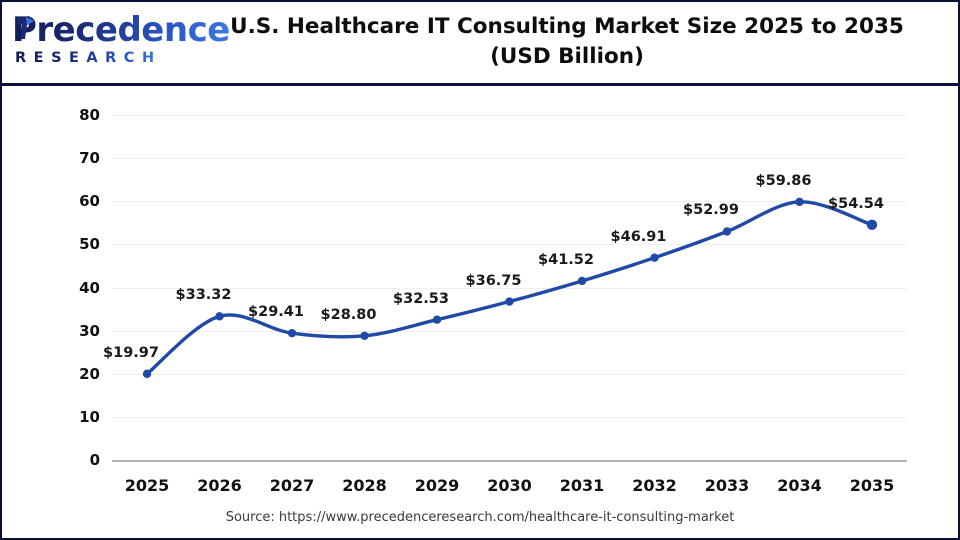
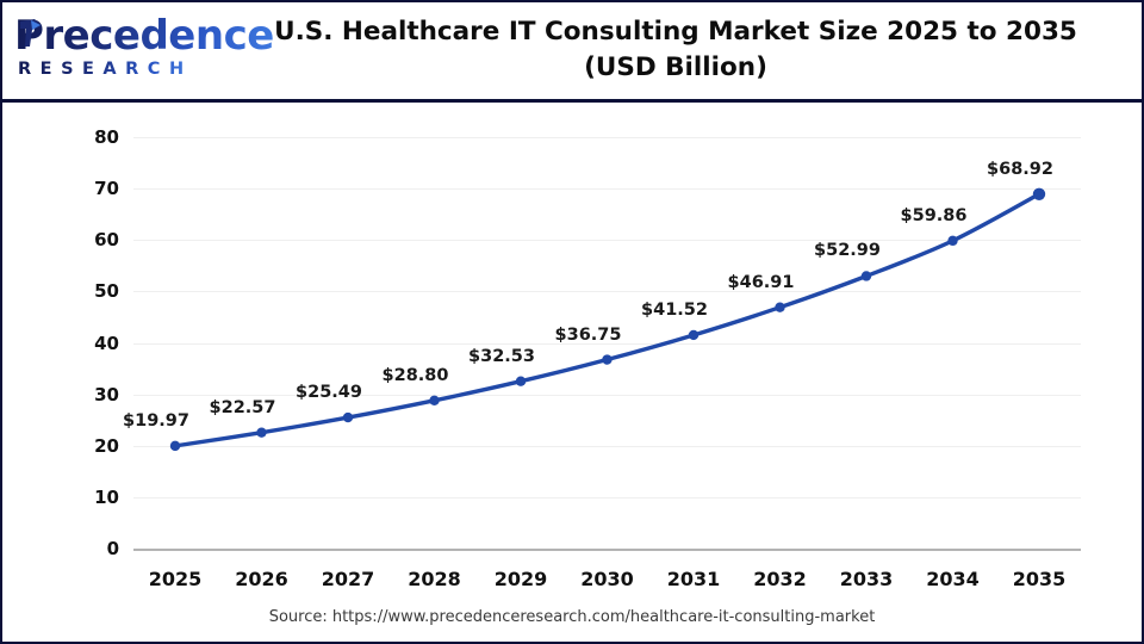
2026: $33.32 -> $22.57
2027: $29.41 -> $25.49
2035: $54.54 -> $68.92
